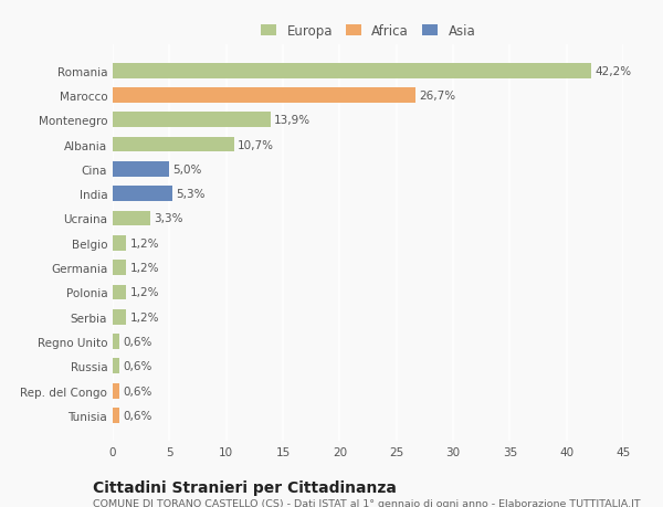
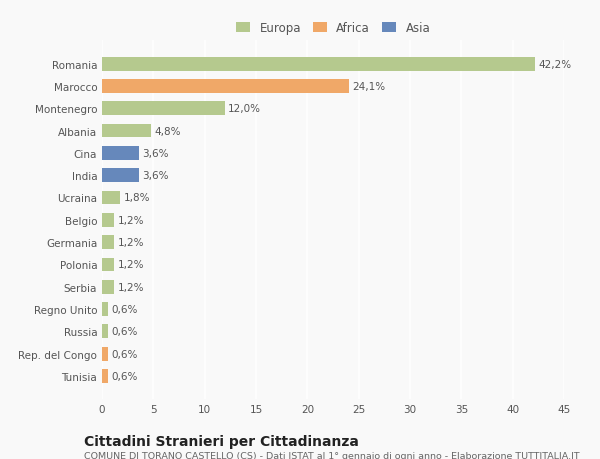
Marocco: 26,7% -> 24,1%
Montenegro: 13,9% -> 12,0%
Albania: 10,7% -> 4,8%
Cina: 5,0% -> 3,6%
India: 5,3% -> 3,6%
Ucraina: 3,3% -> 1,8%
